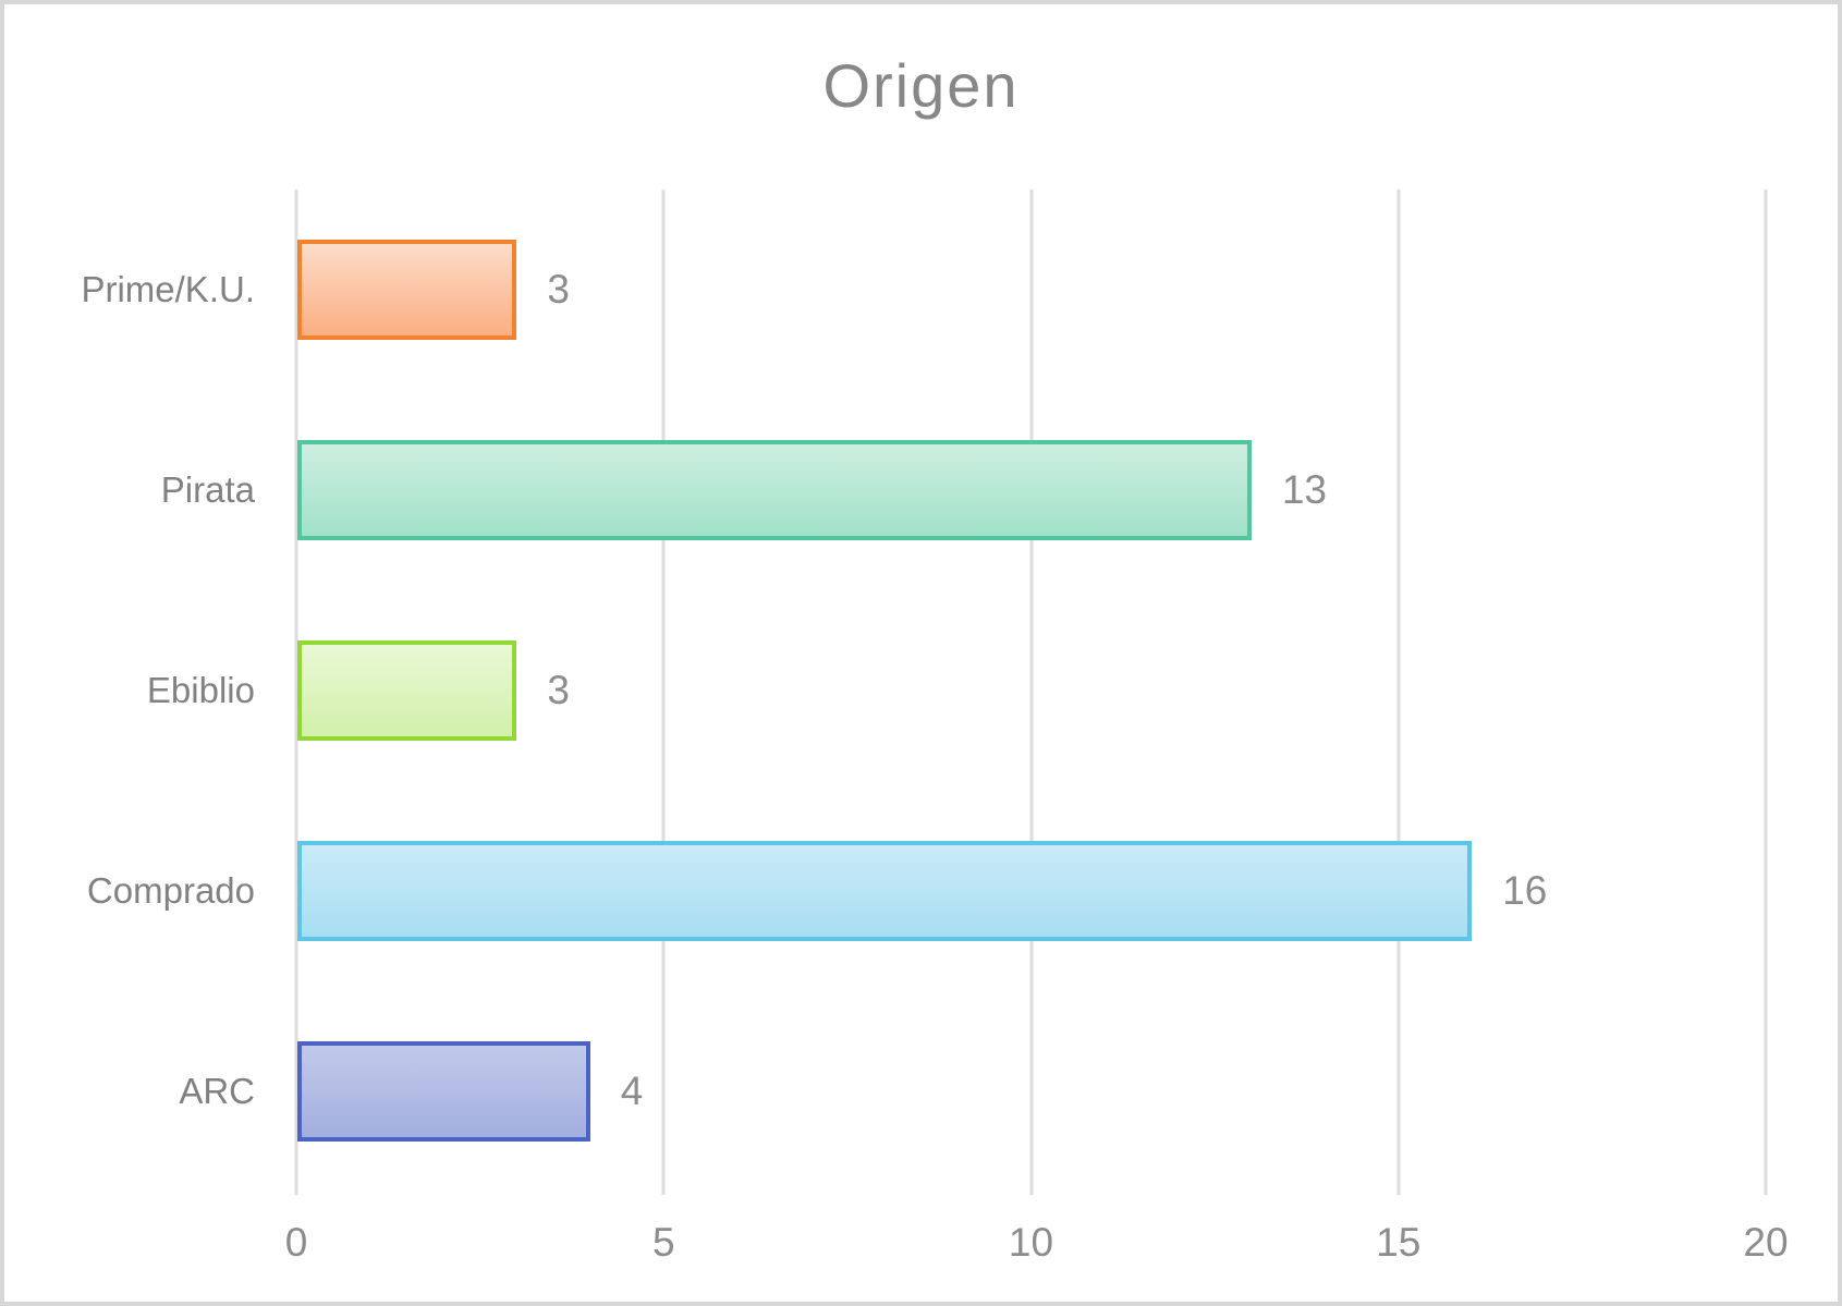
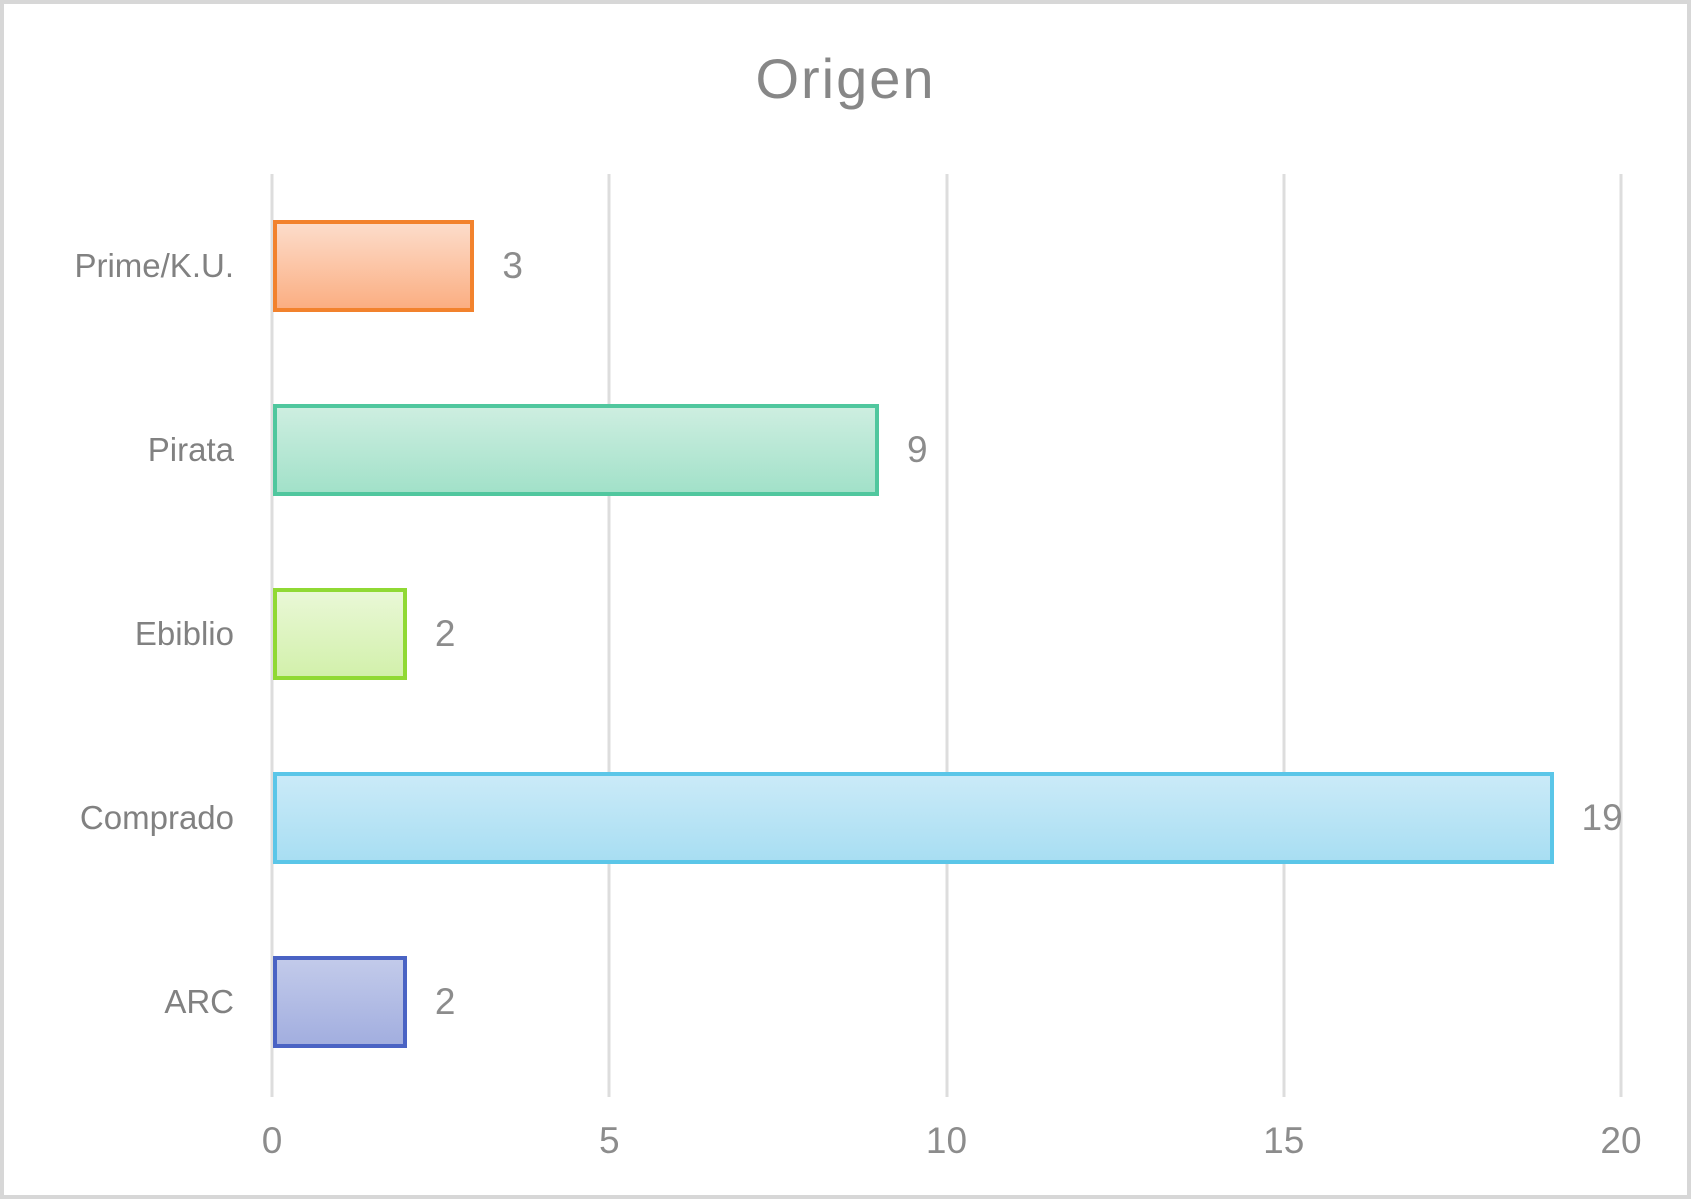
Pirata: 13 -> 9
Ebiblio: 3 -> 2
Comprado: 16 -> 19
ARC: 4 -> 2
